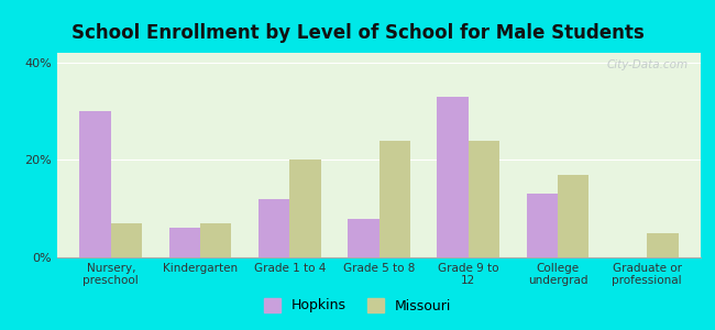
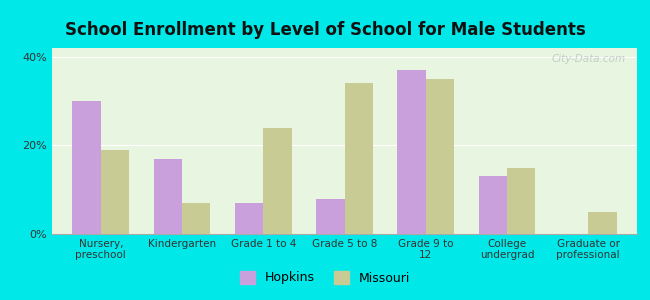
Missouri/Nursery, preschool: 7% -> 19%
Hopkins/Kindergarten: 6% -> 17%
Hopkins/Grade 1 to 4: 12% -> 7%
Missouri/Grade 1 to 4: 20% -> 24%
Missouri/Grade 5 to 8: 24% -> 34%
Hopkins/Grade 9 to 12: 33% -> 37%
Missouri/Grade 9 to 12: 24% -> 35%
Missouri/College undergrad: 17% -> 15%
